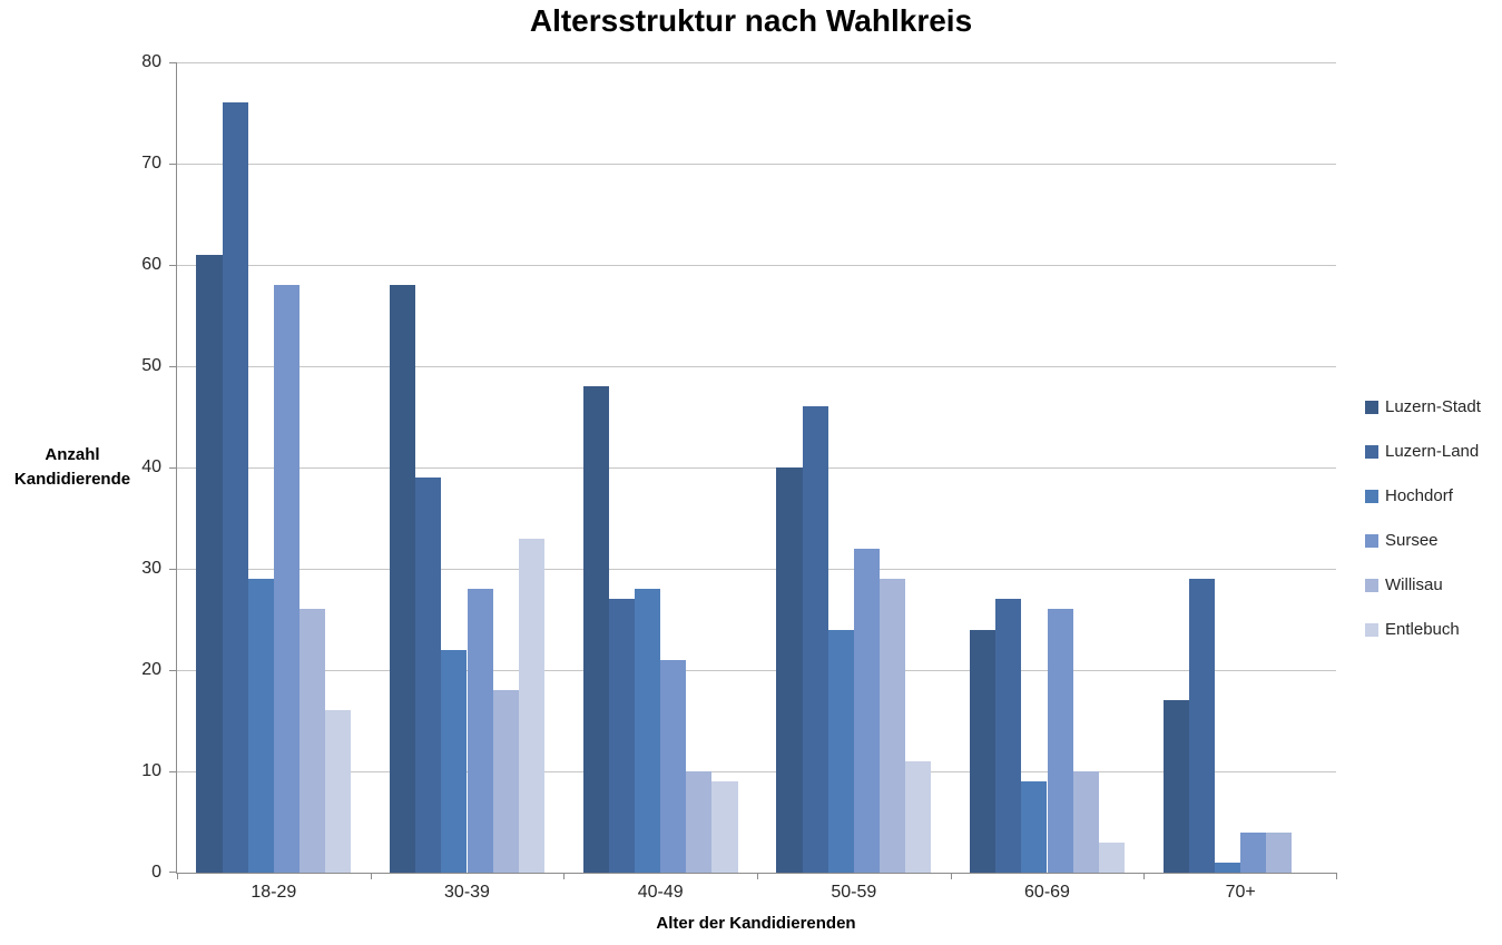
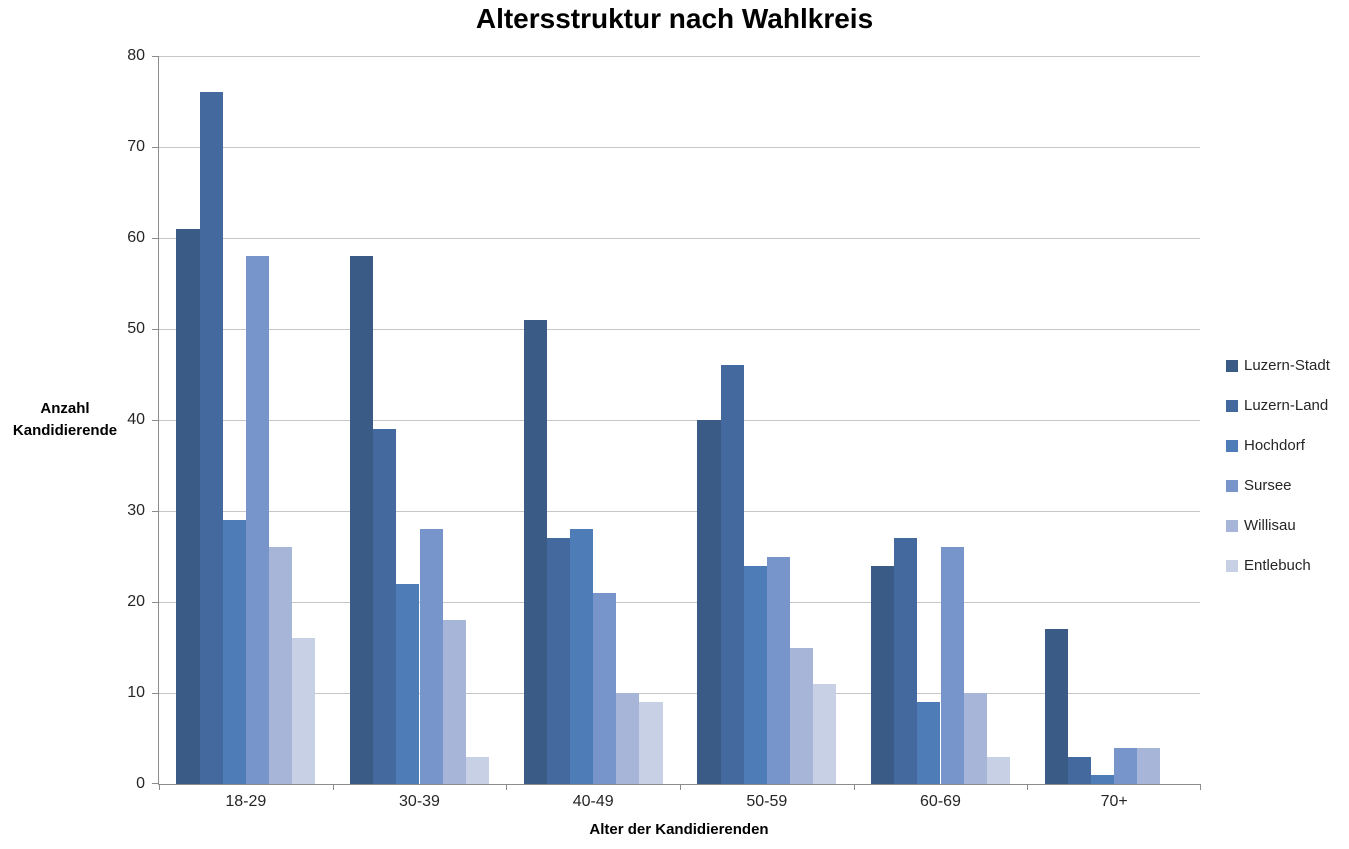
Entlebuch/30-39: 33 -> 3
Luzern-Stadt/40-49: 48 -> 51
Sursee/50-59: 32 -> 25
Willisau/50-59: 29 -> 15
Luzern-Land/70+: 29 -> 3
